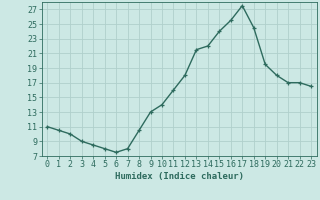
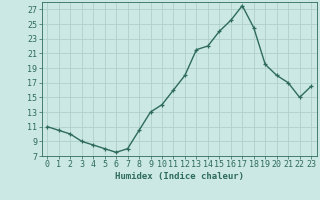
22: 17.0 -> 15.0
